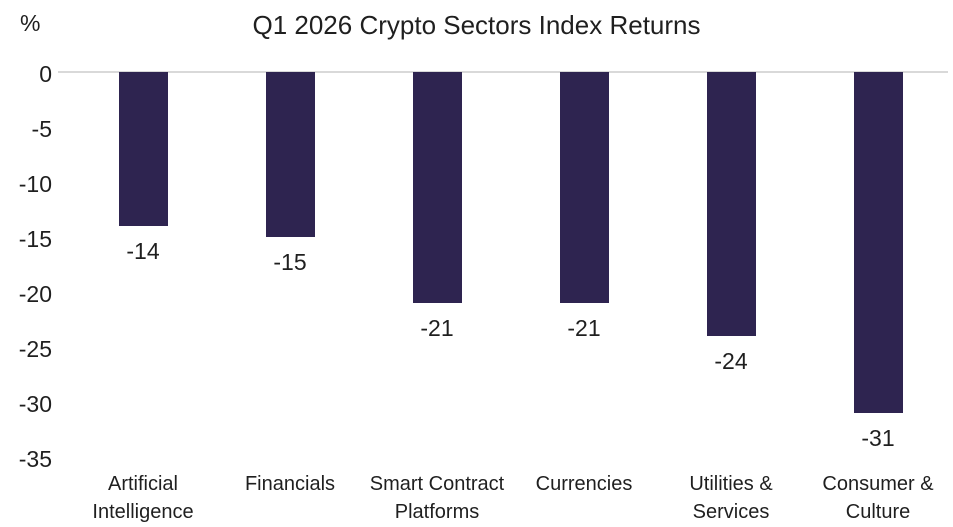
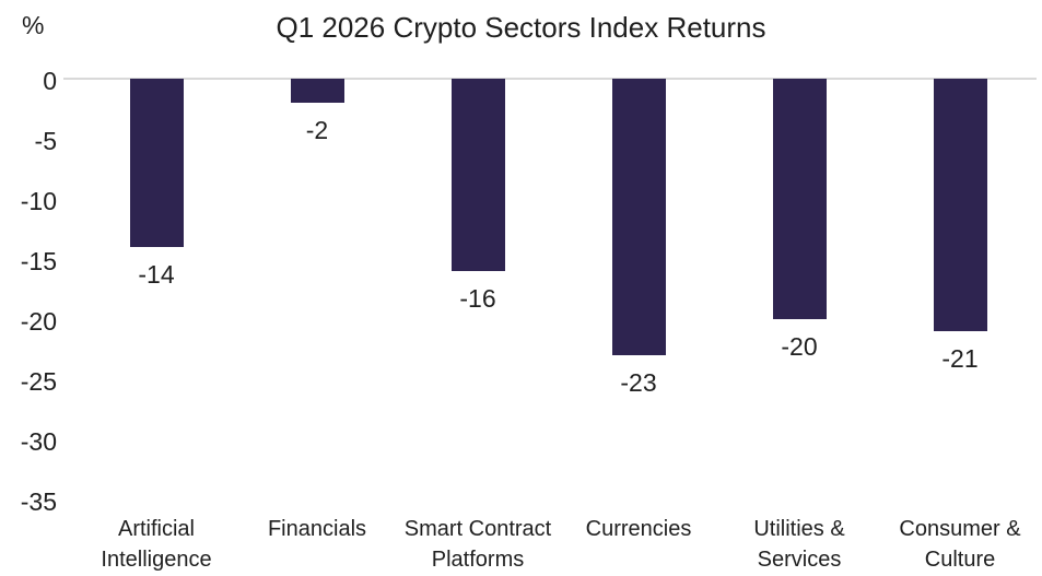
Financials: -15 -> -2
Smart Contract Platforms: -21 -> -16
Currencies: -21 -> -23
Utilities & Services: -24 -> -20
Consumer & Culture: -31 -> -21
